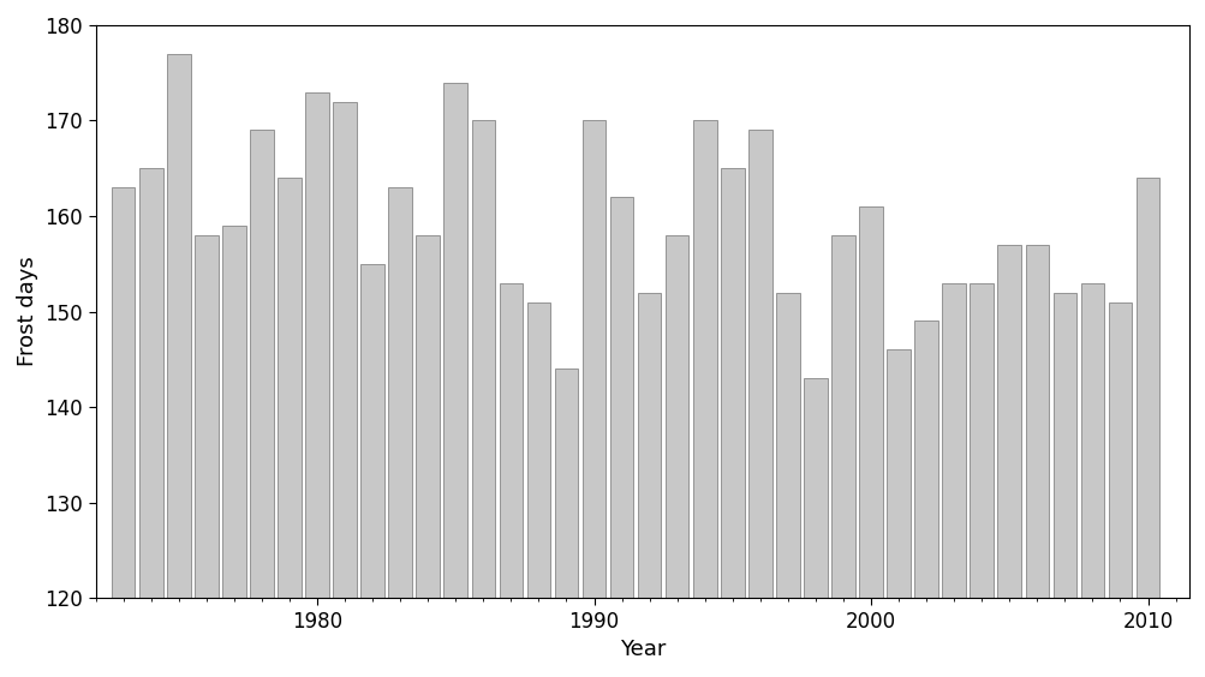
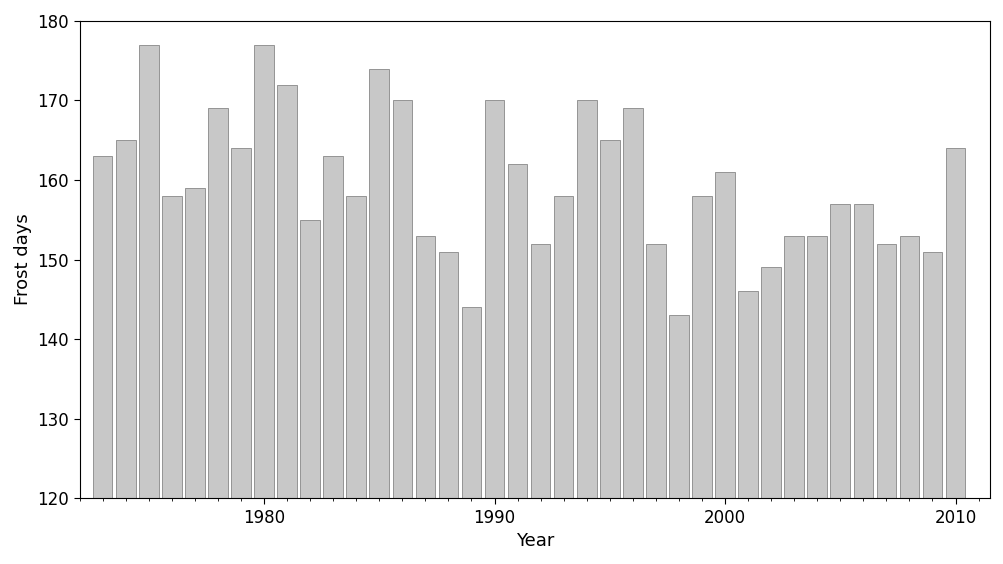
1980: 173 -> 177
